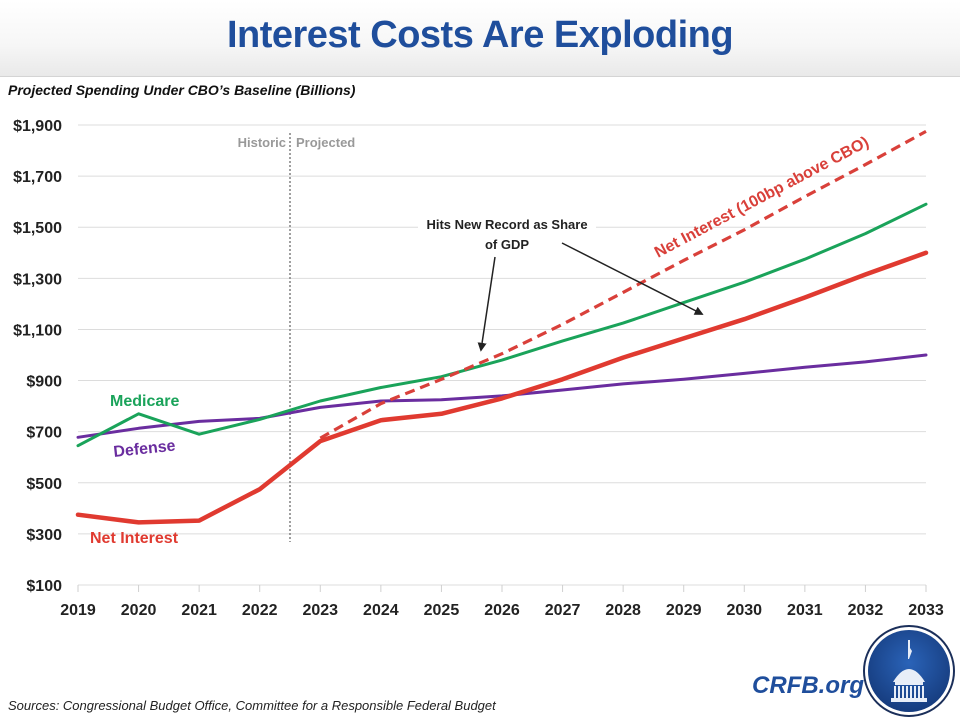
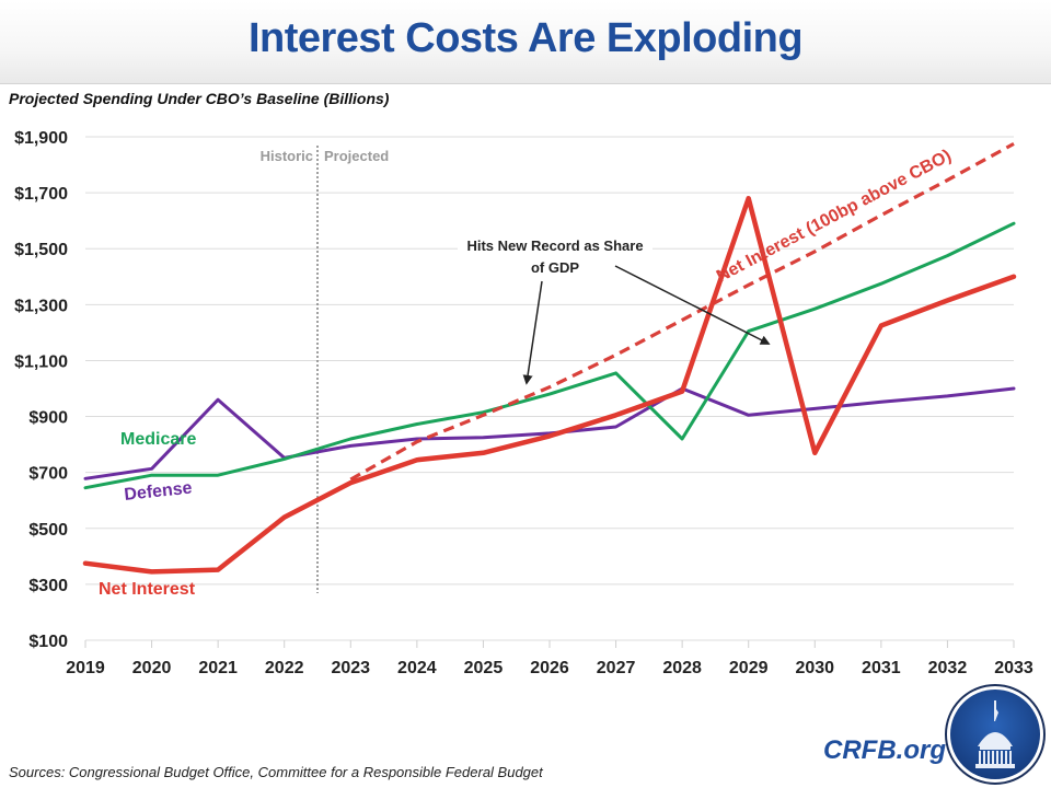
Medicare/2020: $770 -> $690
Defense/2021: $740 -> $960
Net Interest/2022: $480 -> $540
Medicare/2028: $1120 -> $820
Defense/2028: $890 -> $1000
Net Interest/2029: $1060 -> $1680
Net Interest/2030: $1140 -> $770
